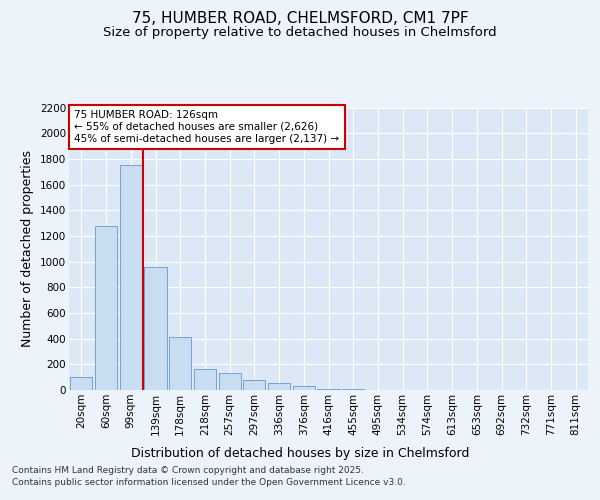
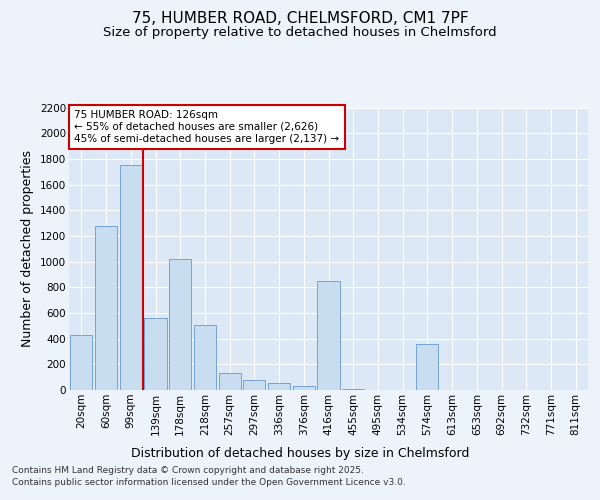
20sqm: 100 -> 430
139sqm: 960 -> 560
178sqm: 420 -> 1020
218sqm: 160 -> 510
416sqm: 10 -> 850
574sqm: 0 -> 360
